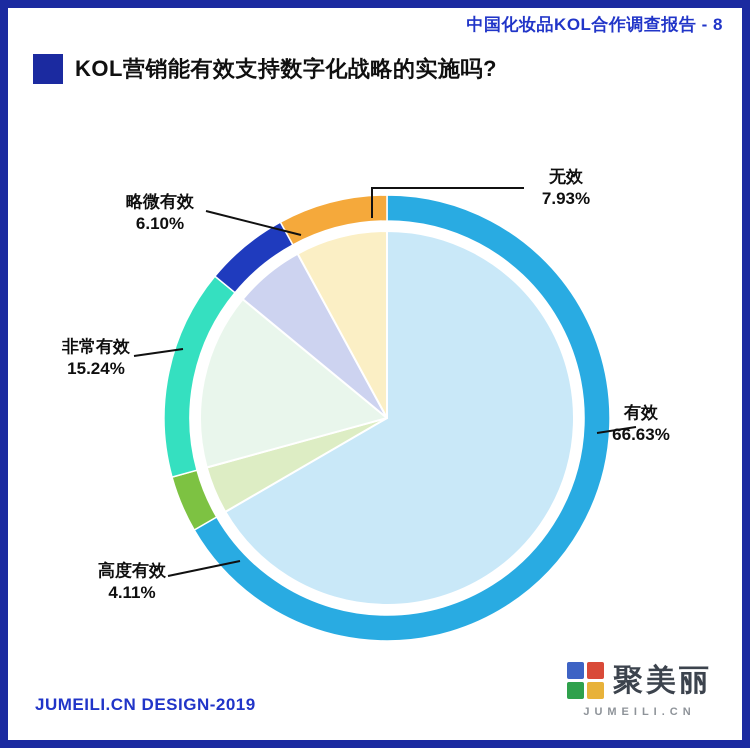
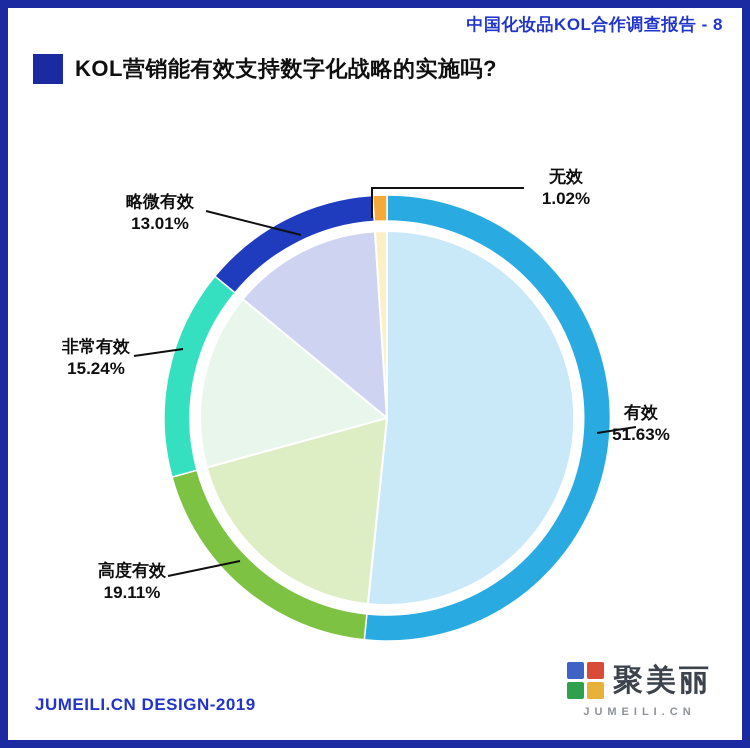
有效: 66.63% -> 51.63%
高度有效: 4.11% -> 19.11%
略微有效: 6.10% -> 13.01%
无效: 7.93% -> 1.02%
